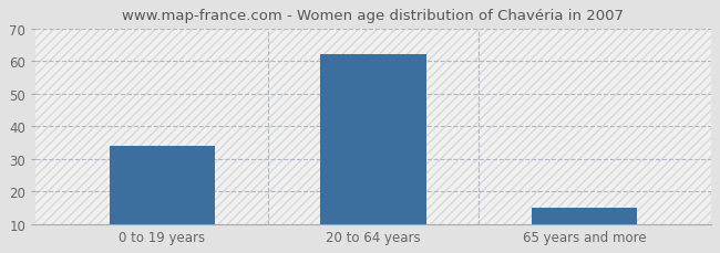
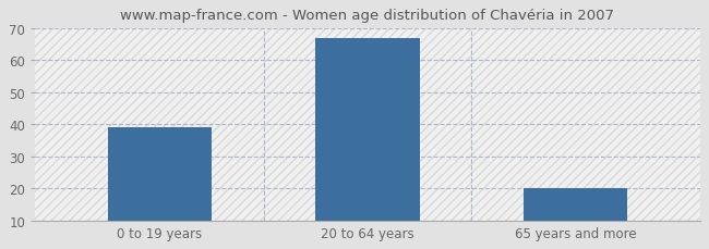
0 to 19 years: 34 -> 39
20 to 64 years: 62 -> 67
65 years and more: 15 -> 20
